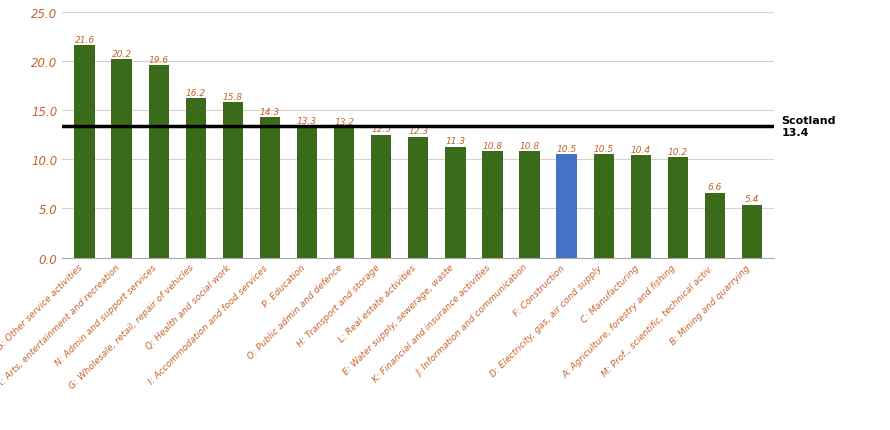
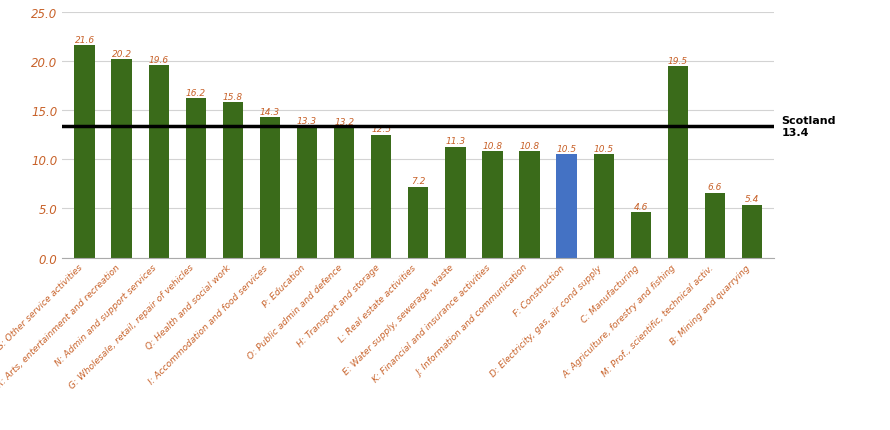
L: Real estate activities: 12.3 -> 7.2
C: Manufacturing: 10.4 -> 4.6
A: Agriculture, forestry and fishing: 10.2 -> 19.5
